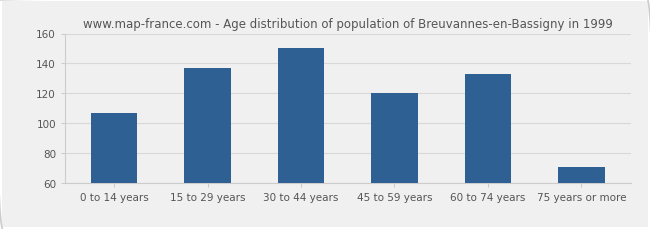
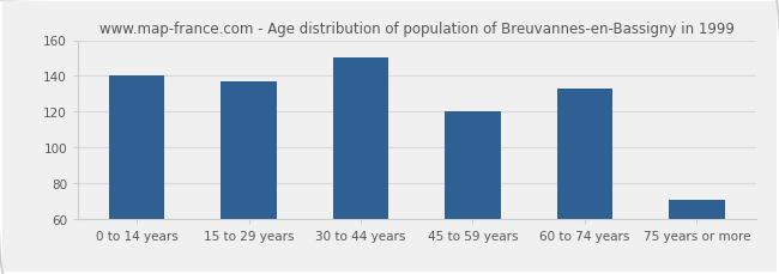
0 to 14 years: 107 -> 140
